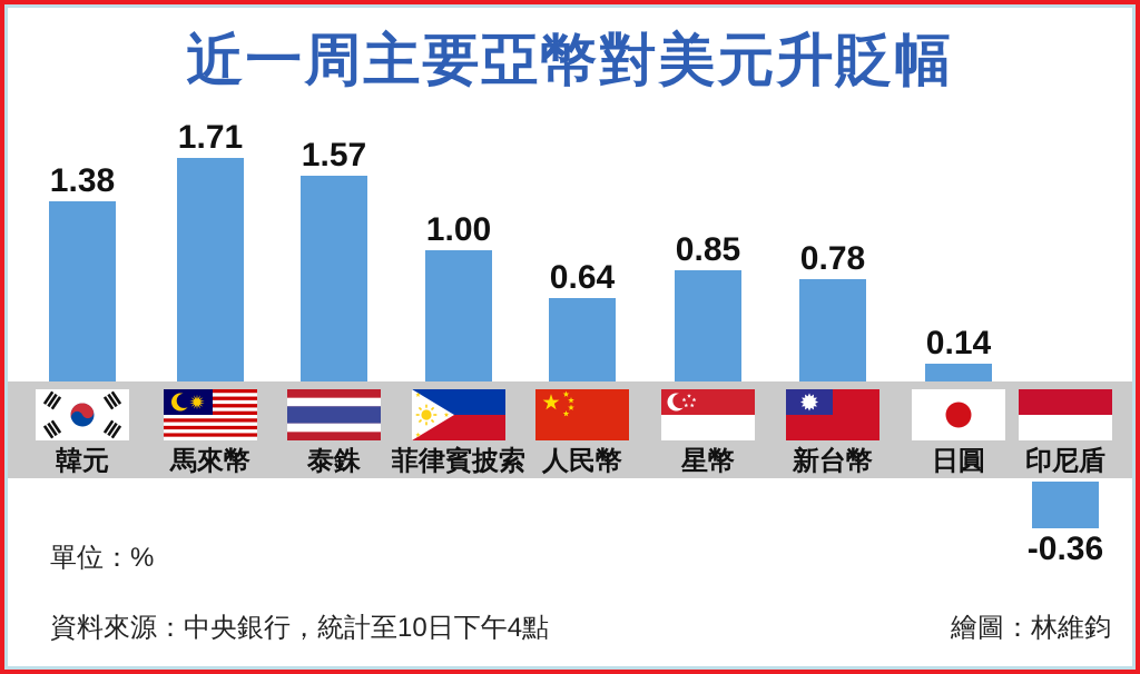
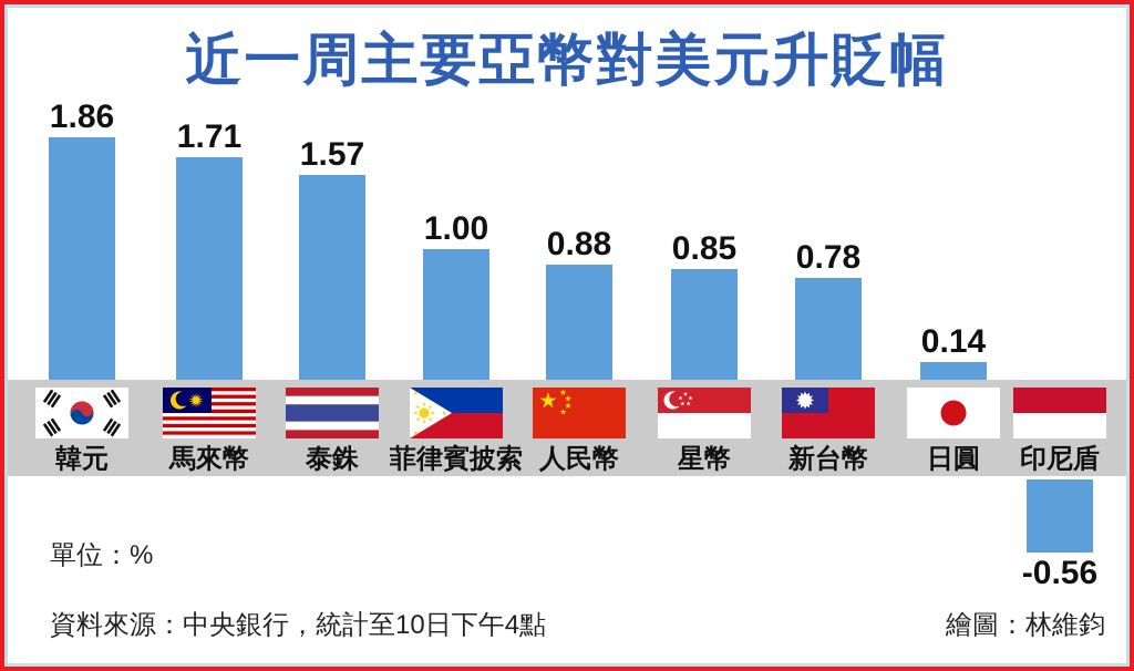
韓元: 1.38 -> 1.86
人民幣: 0.64 -> 0.88
印尼盾: -0.36 -> -0.56
